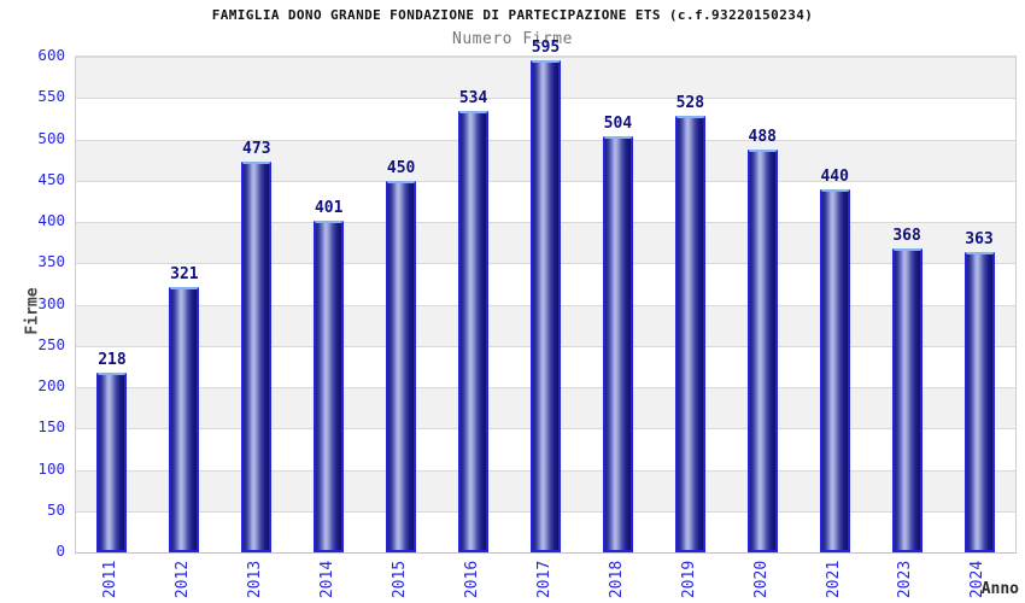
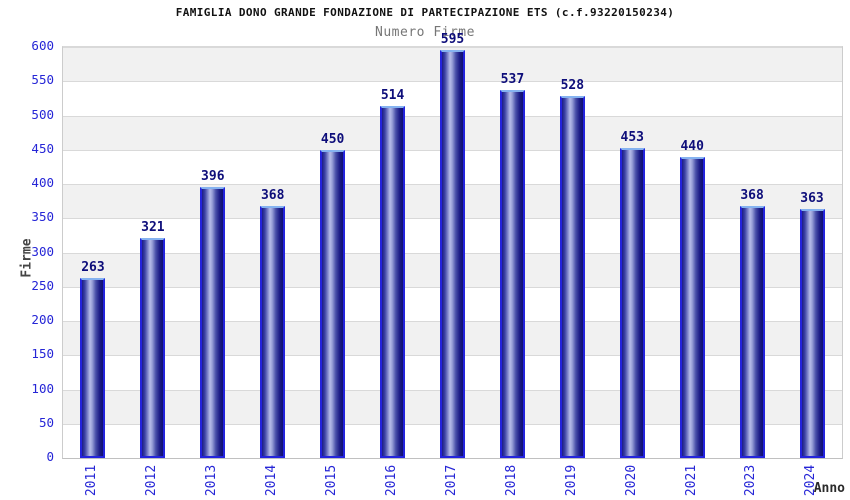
2011: 218 -> 263
2013: 473 -> 396
2014: 401 -> 368
2016: 534 -> 514
2018: 504 -> 537
2020: 488 -> 453
